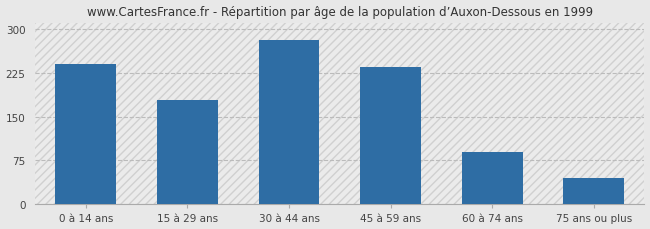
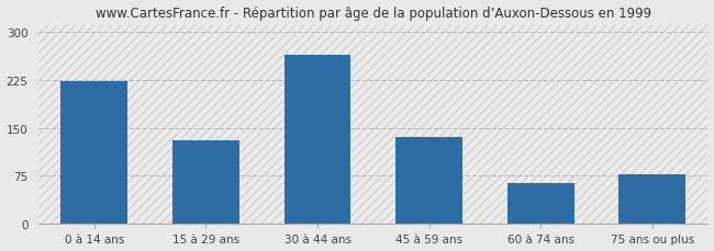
0 à 14 ans: 240 -> 222
15 à 29 ans: 178 -> 130
30 à 44 ans: 280 -> 264
45 à 59 ans: 235 -> 136
60 à 74 ans: 90 -> 64
75 ans ou plus: 45 -> 78
